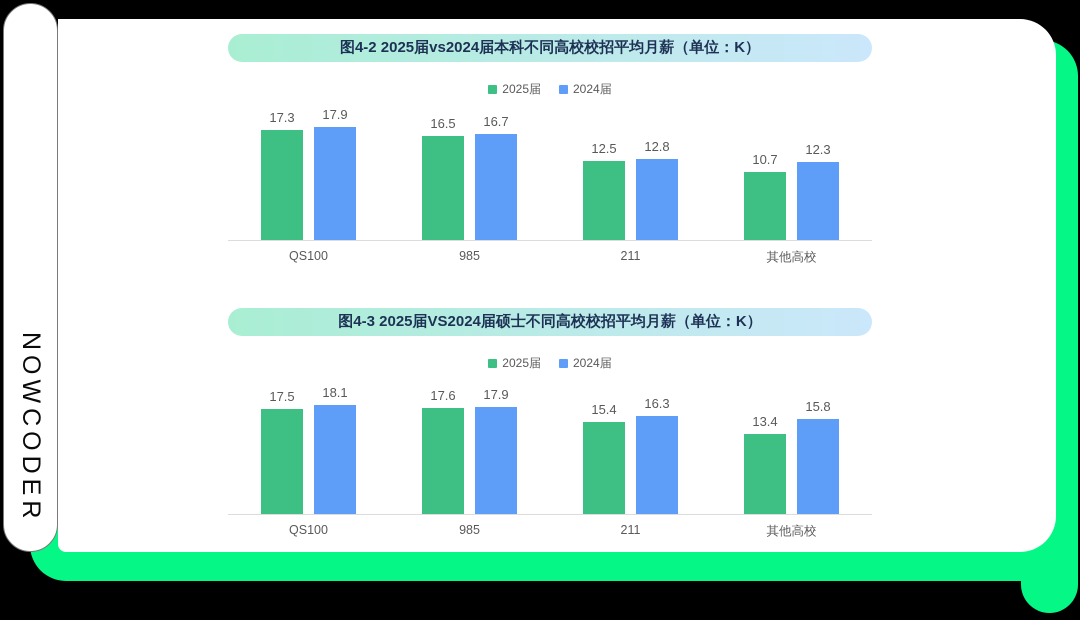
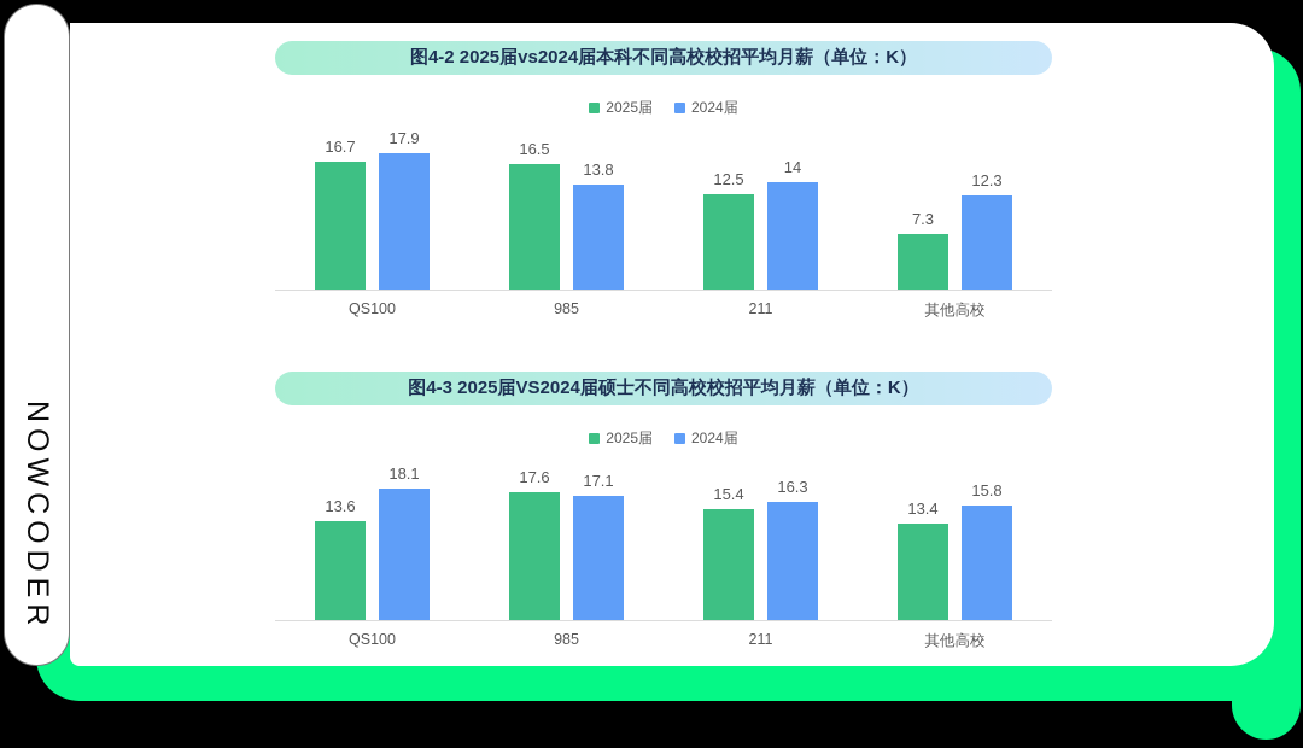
图4-2 2025届vs2024届本科不同高校校招平均月薪（单位：K）/2025届/QS100: 17.3 -> 16.7
图4-2 2025届vs2024届本科不同高校校招平均月薪（单位：K）/2024届/985: 16.7 -> 13.8
图4-2 2025届vs2024届本科不同高校校招平均月薪（单位：K）/2024届/211: 12.8 -> 14
图4-2 2025届vs2024届本科不同高校校招平均月薪（单位：K）/2025届/其他高校: 10.7 -> 7.3
图4-3 2025届VS2024届硕士不同高校校招平均月薪（单位：K）/2025届/QS100: 17.5 -> 13.6
图4-3 2025届VS2024届硕士不同高校校招平均月薪（单位：K）/2024届/985: 17.9 -> 17.1
